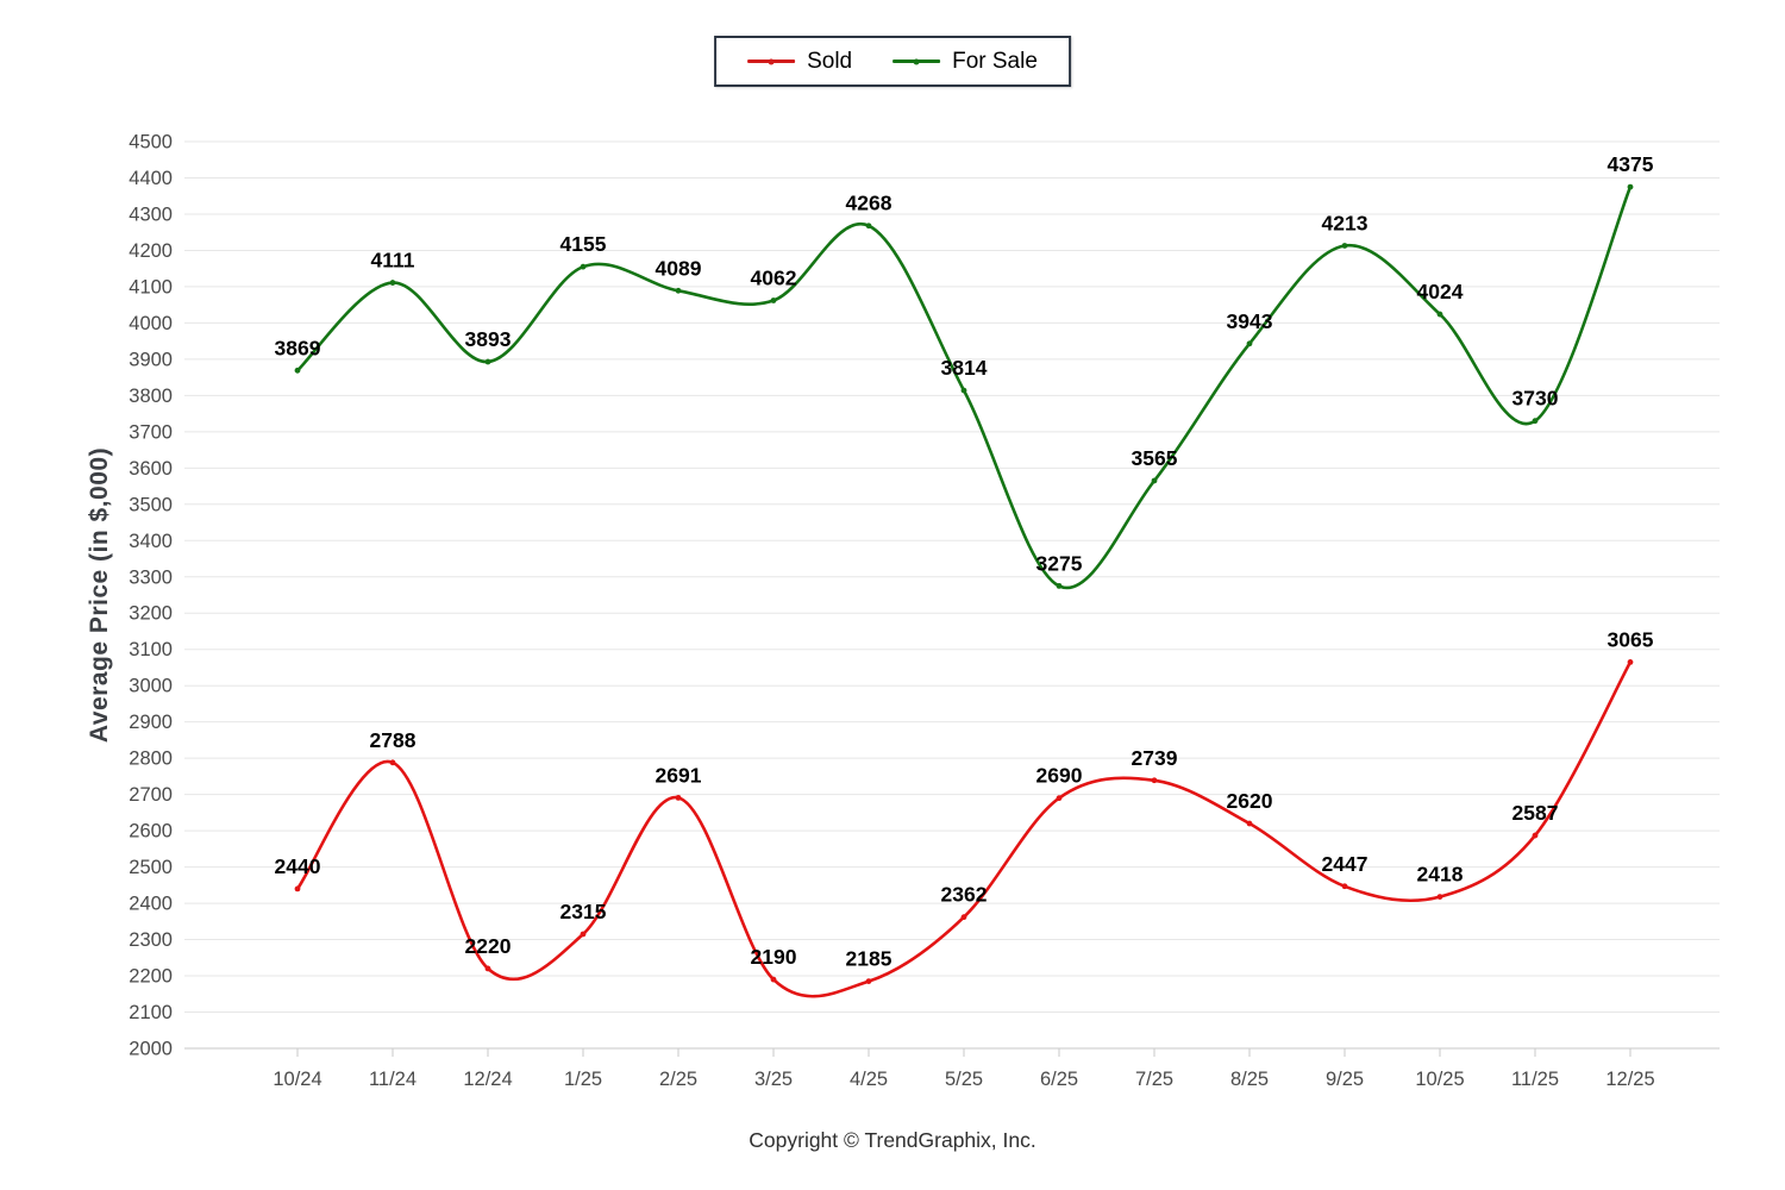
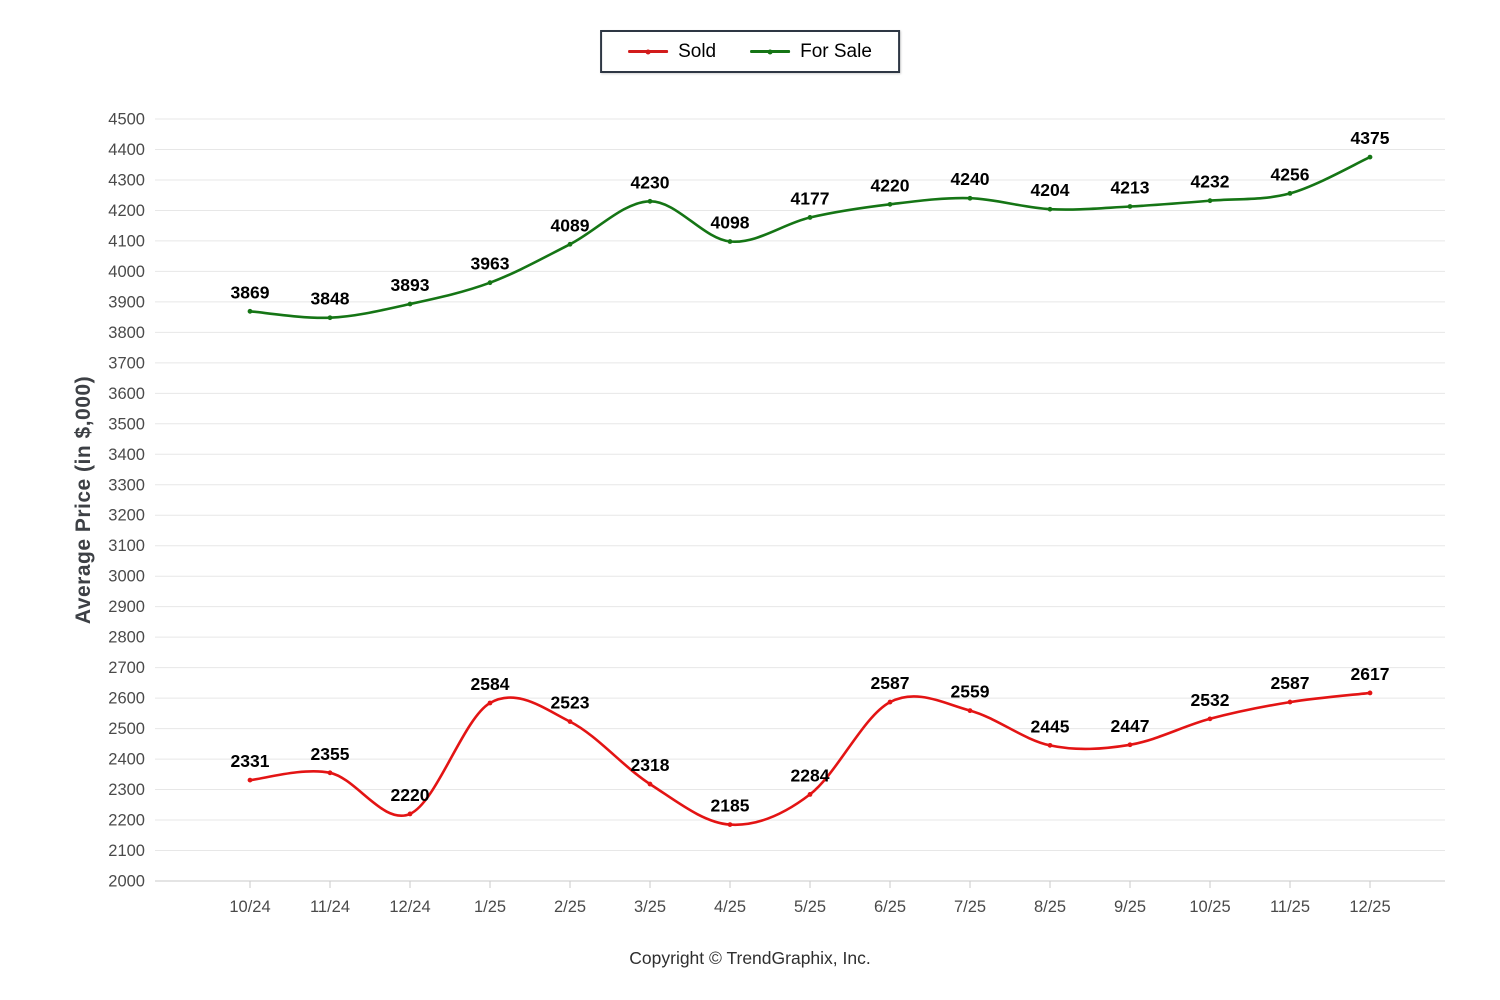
Sold/10/24: 2440 -> 2331
Sold/11/24: 2788 -> 2355
For Sale/11/24: 4111 -> 3848
Sold/1/25: 2315 -> 2584
For Sale/1/25: 4155 -> 3963
Sold/2/25: 2691 -> 2523
Sold/3/25: 2190 -> 2318
For Sale/3/25: 4062 -> 4230
For Sale/4/25: 4268 -> 4098
Sold/5/25: 2362 -> 2284
For Sale/5/25: 3814 -> 4177
Sold/6/25: 2690 -> 2587
For Sale/6/25: 3275 -> 4220
Sold/7/25: 2739 -> 2559
For Sale/7/25: 3565 -> 4240
Sold/8/25: 2620 -> 2445
For Sale/8/25: 3943 -> 4204
Sold/10/25: 2418 -> 2532
For Sale/10/25: 4024 -> 4232
For Sale/11/25: 3730 -> 4256
Sold/12/25: 3065 -> 2617
